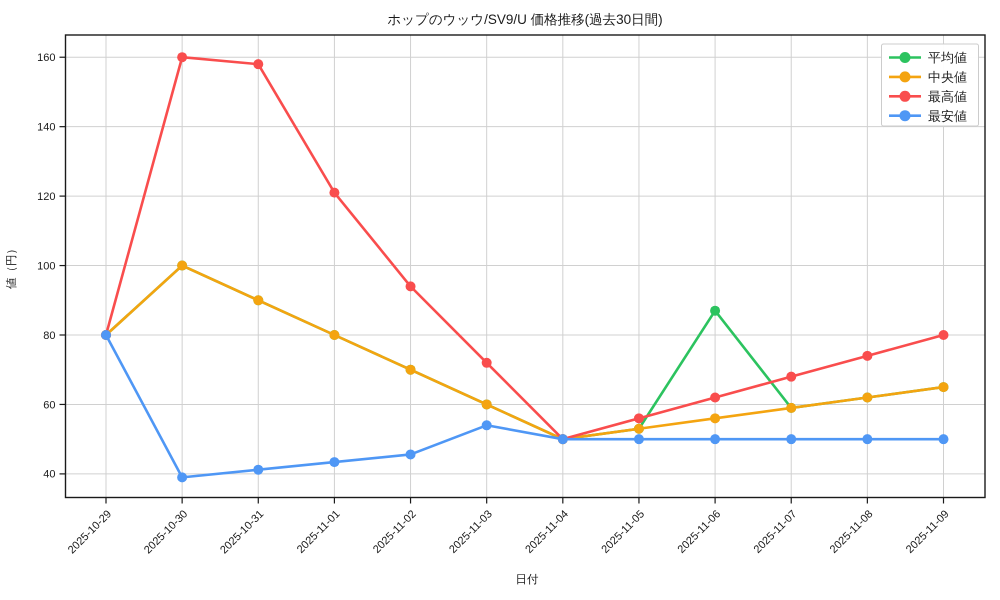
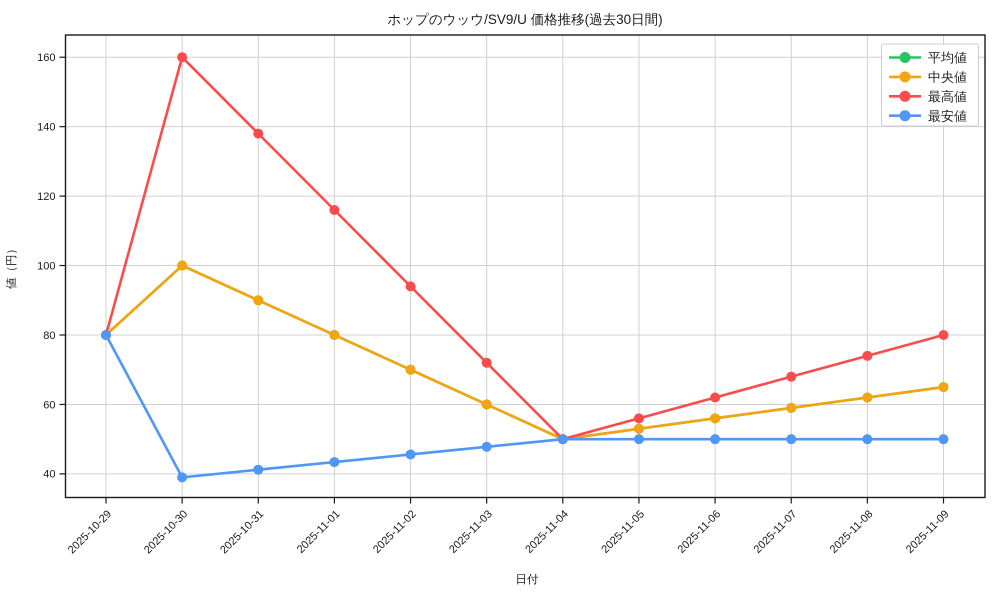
最高値/2025-10-31: 158 -> 138
最高値/2025-11-01: 121 -> 116
最安値/2025-11-03: 54 -> 48
平均値/2025-11-06: 87 -> 56
